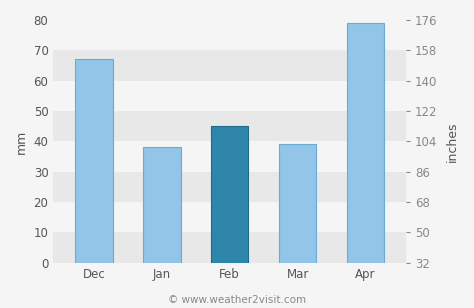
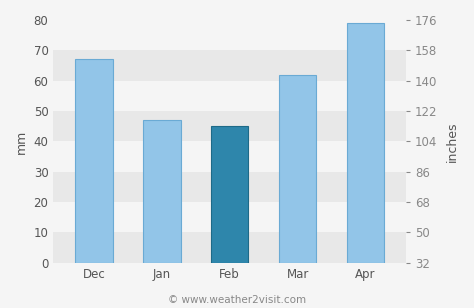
Jan: 38 -> 47
Mar: 39 -> 62
